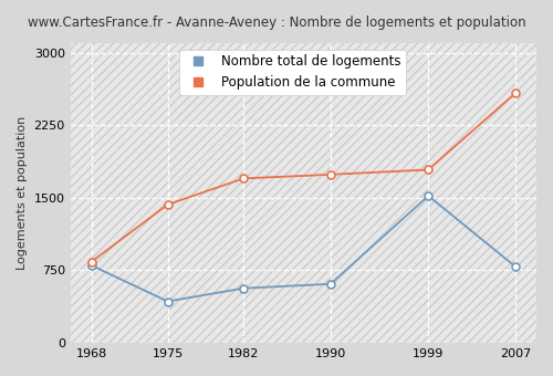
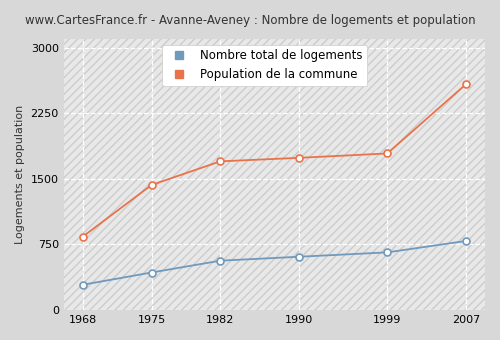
Nombre total de logements/1968: 800 -> 290
Nombre total de logements/1999: 1520 -> 660
